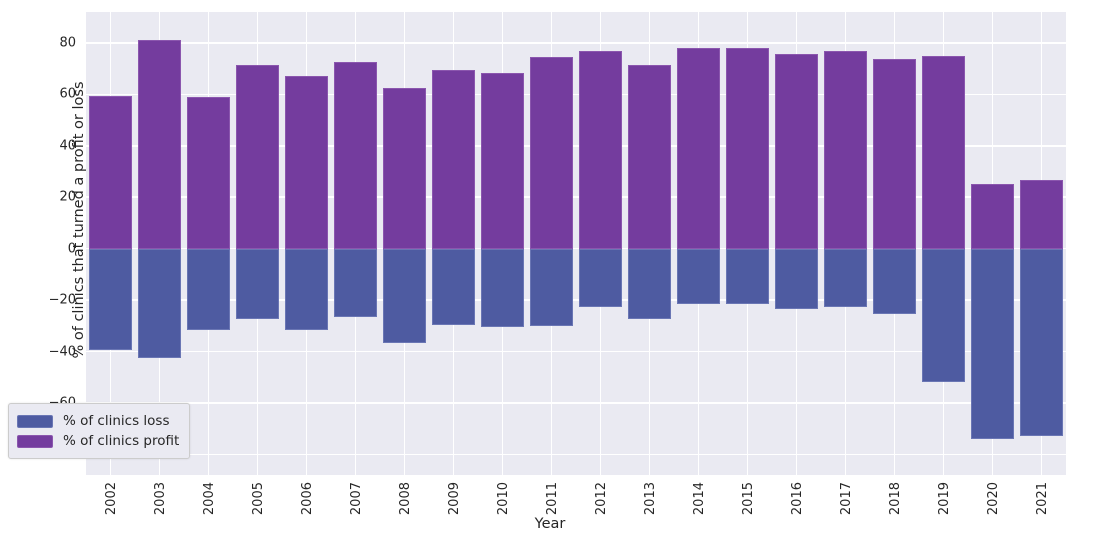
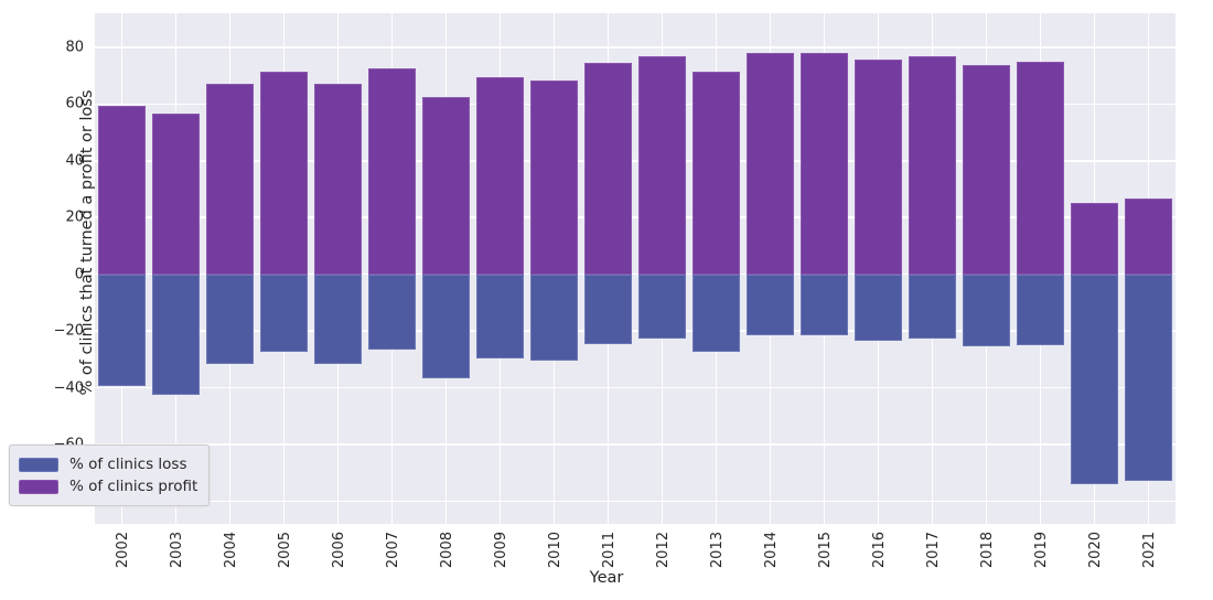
% of clinics profit/2003: 81 -> 56
% of clinics profit/2004: 59 -> 67
% of clinics loss/2011: -30 -> -24
% of clinics loss/2019: -52 -> -25
